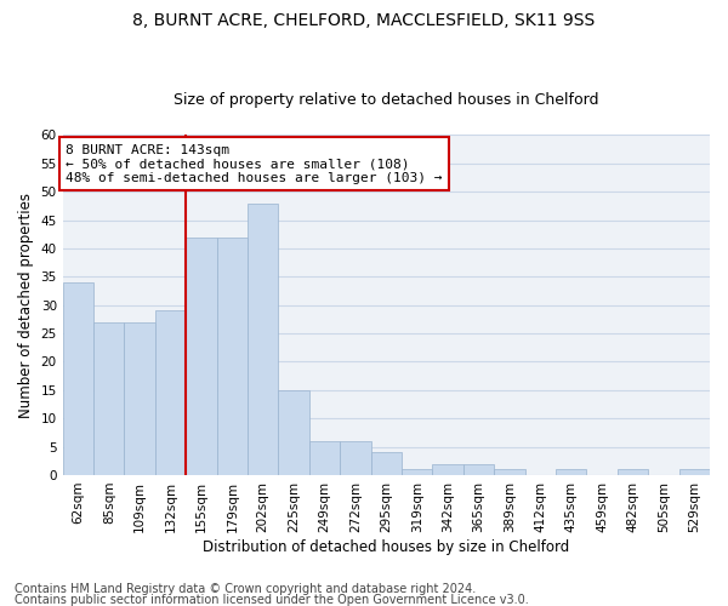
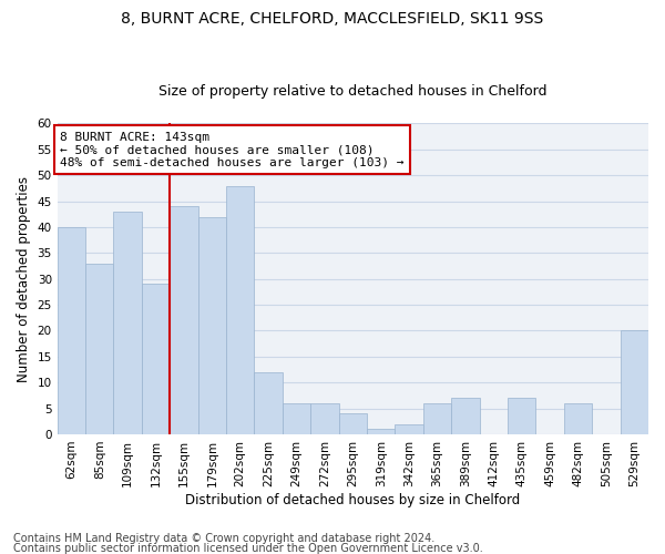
62sqm: 34 -> 40
85sqm: 27 -> 33
109sqm: 27 -> 43
155sqm: 42 -> 44
225sqm: 15 -> 12
365sqm: 2 -> 6
389sqm: 1 -> 7
435sqm: 1 -> 7
482sqm: 1 -> 6
529sqm: 1 -> 20
